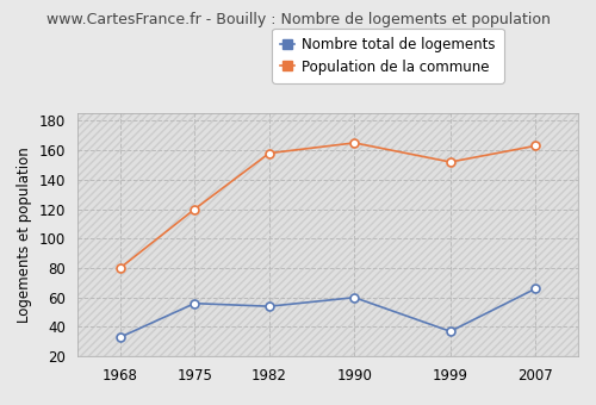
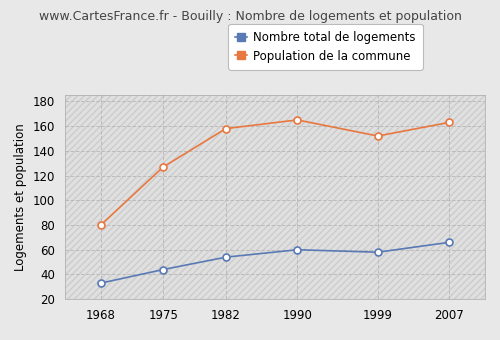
Nombre total de logements/1975: 56 -> 44
Population de la commune/1975: 120 -> 127
Nombre total de logements/1999: 37 -> 58
